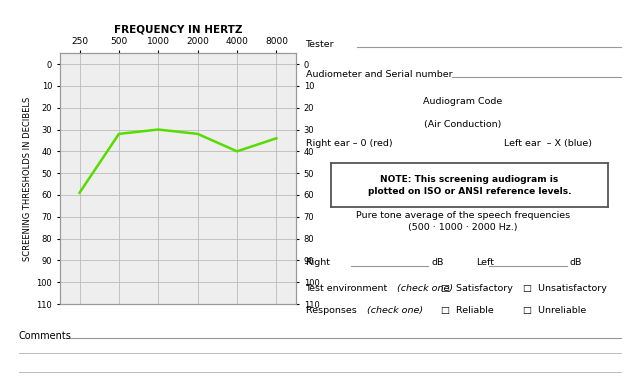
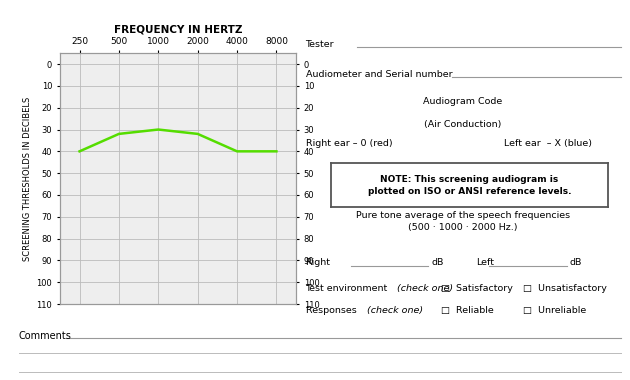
250: 59 -> 40
8000: 34 -> 40
